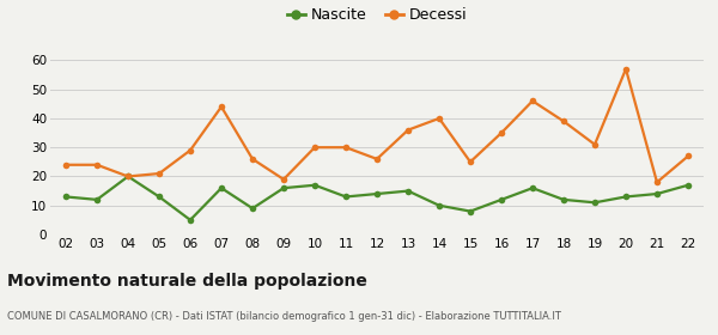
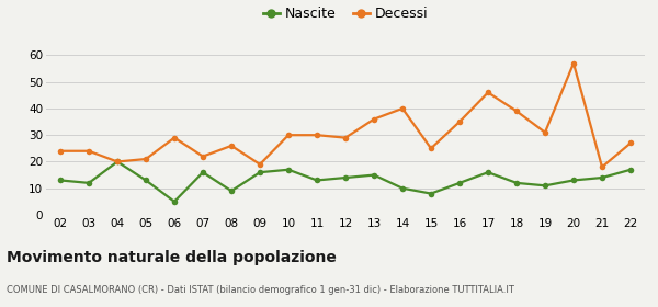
Decessi/07: 44 -> 22
Decessi/12: 26 -> 29
